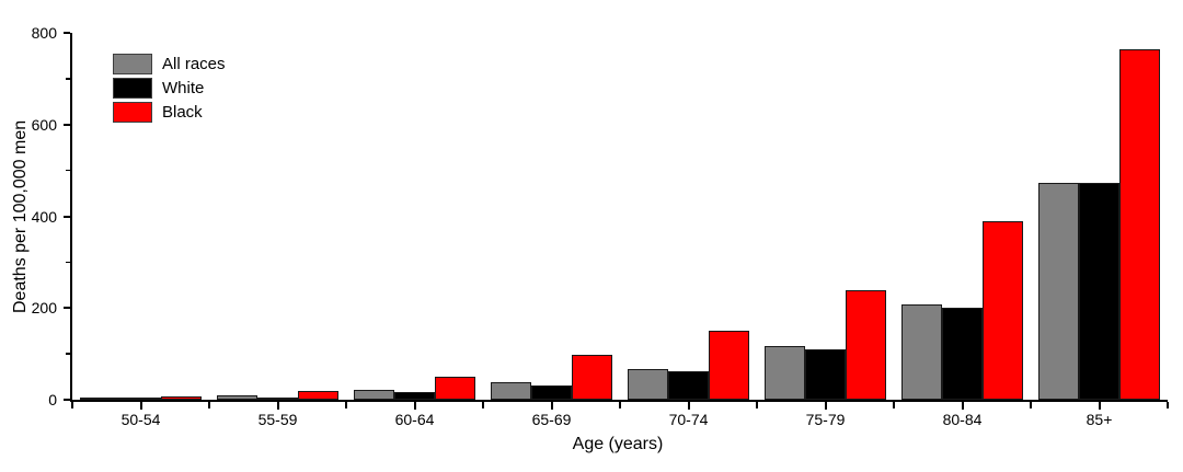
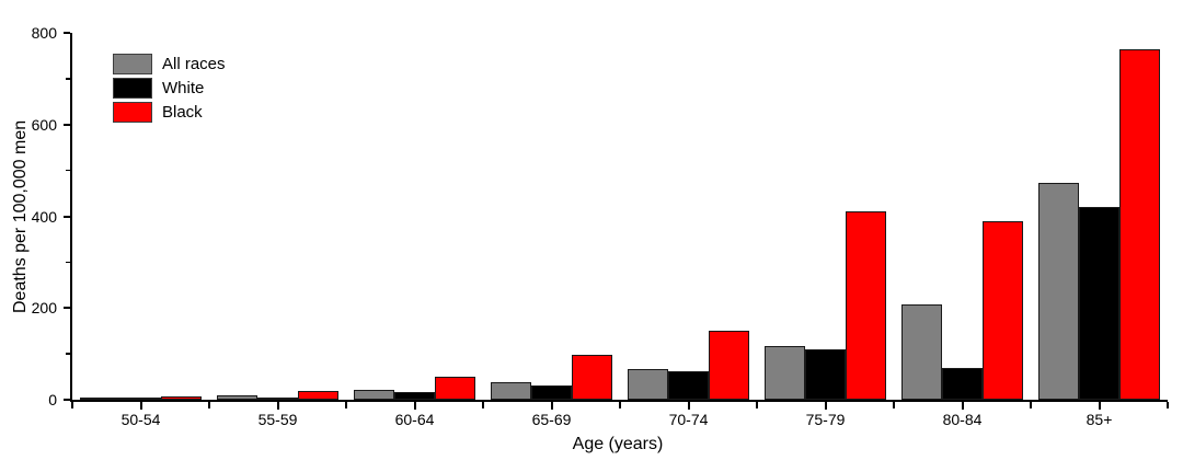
Black/75-79: 240 -> 410
White/80-84: 200 -> 70
White/85+: 470 -> 420
